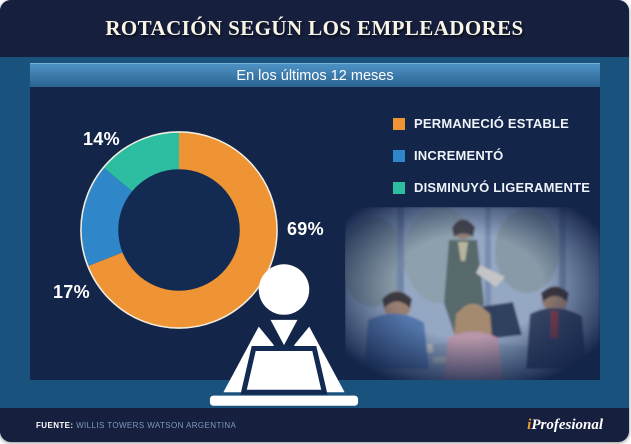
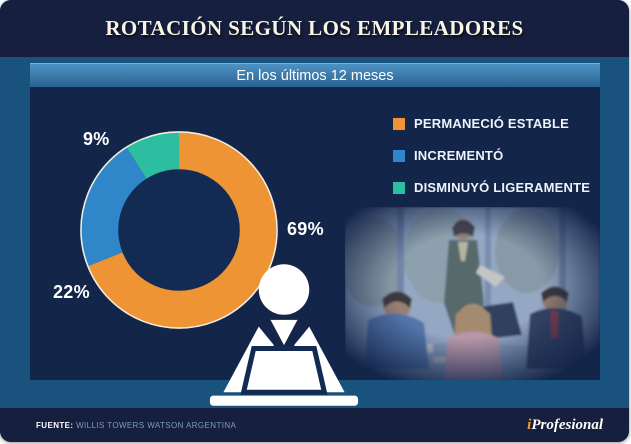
INCREMENTÓ: 17% -> 22%
DISMINUYÓ LIGERAMENTE: 14% -> 9%
